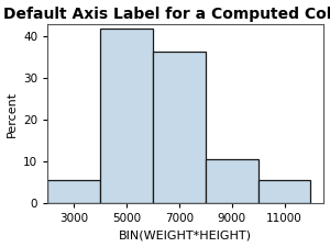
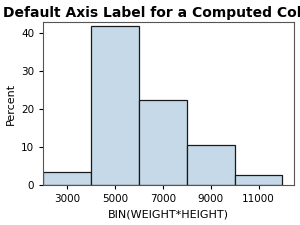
3000: 5.5 -> 3.5
7000: 36.5 -> 22.5
11000: 5.5 -> 2.5
